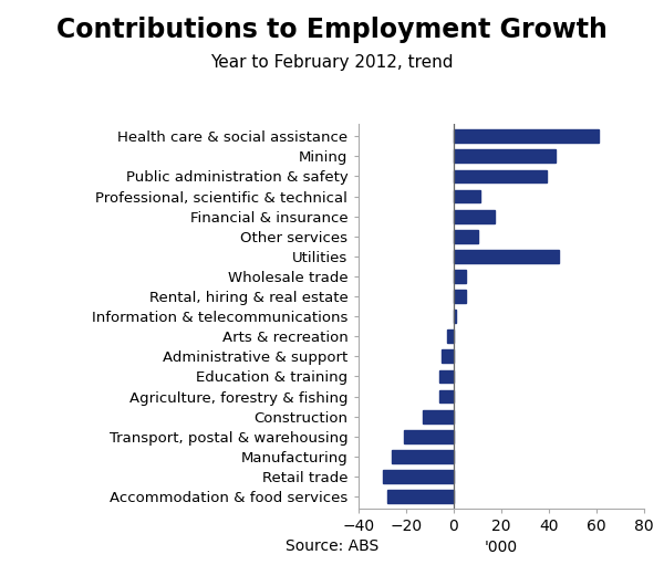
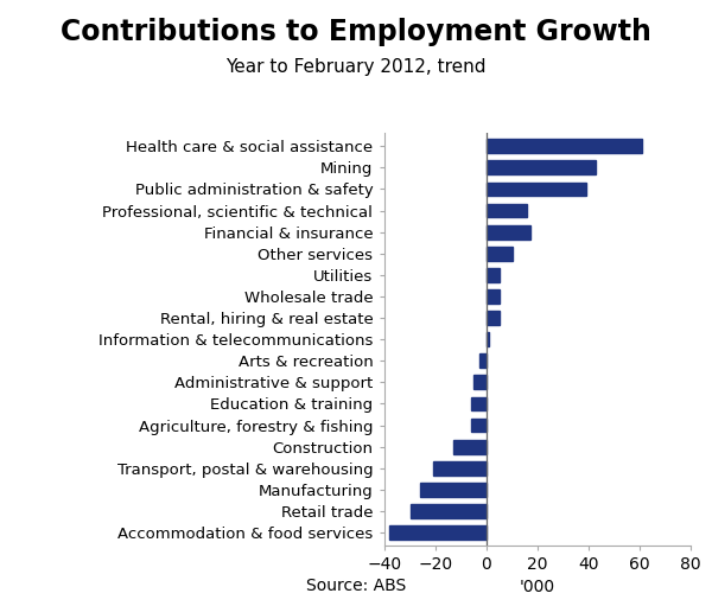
Professional, scientific & technical: 11 -> 16
Utilities: 44 -> 5
Accommodation & food services: -28 -> -38
